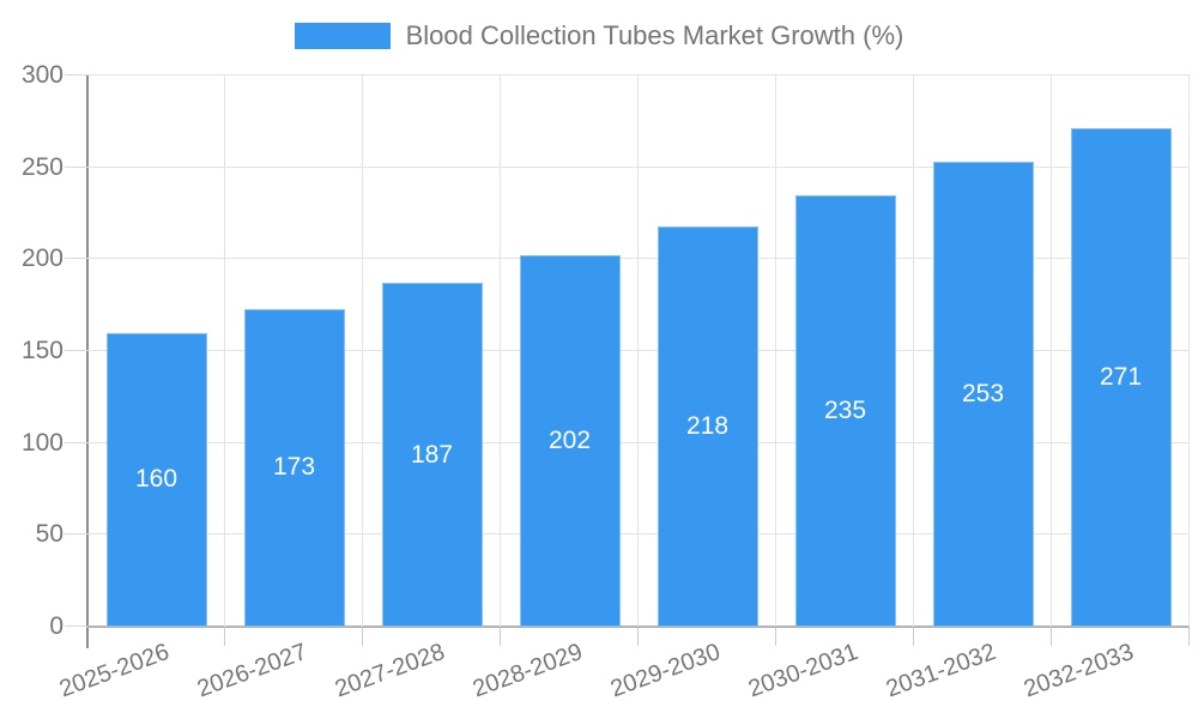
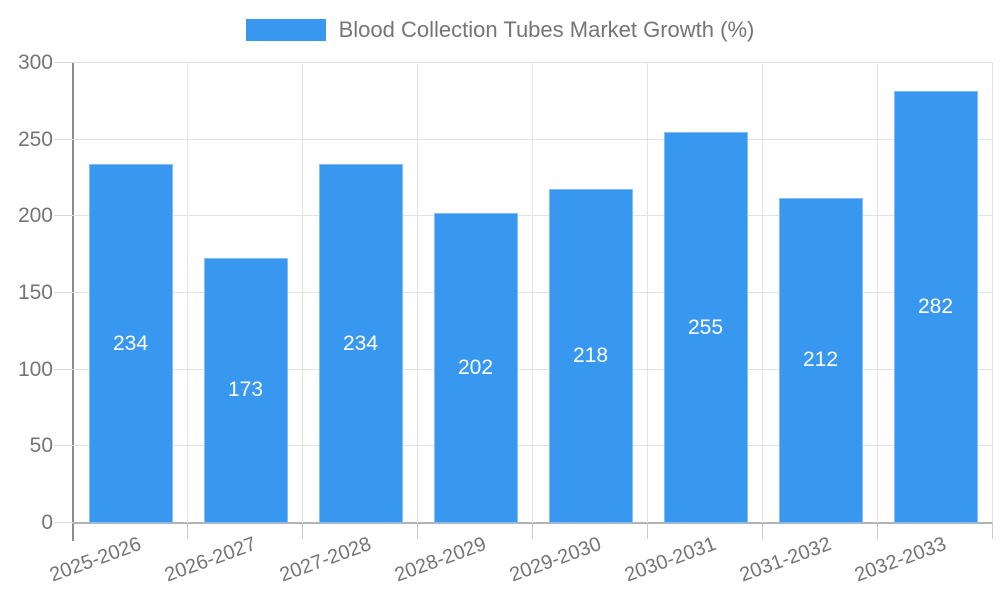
2025-2026: 160 -> 234
2027-2028: 187 -> 234
2030-2031: 235 -> 255
2031-2032: 253 -> 212
2032-2033: 271 -> 282
